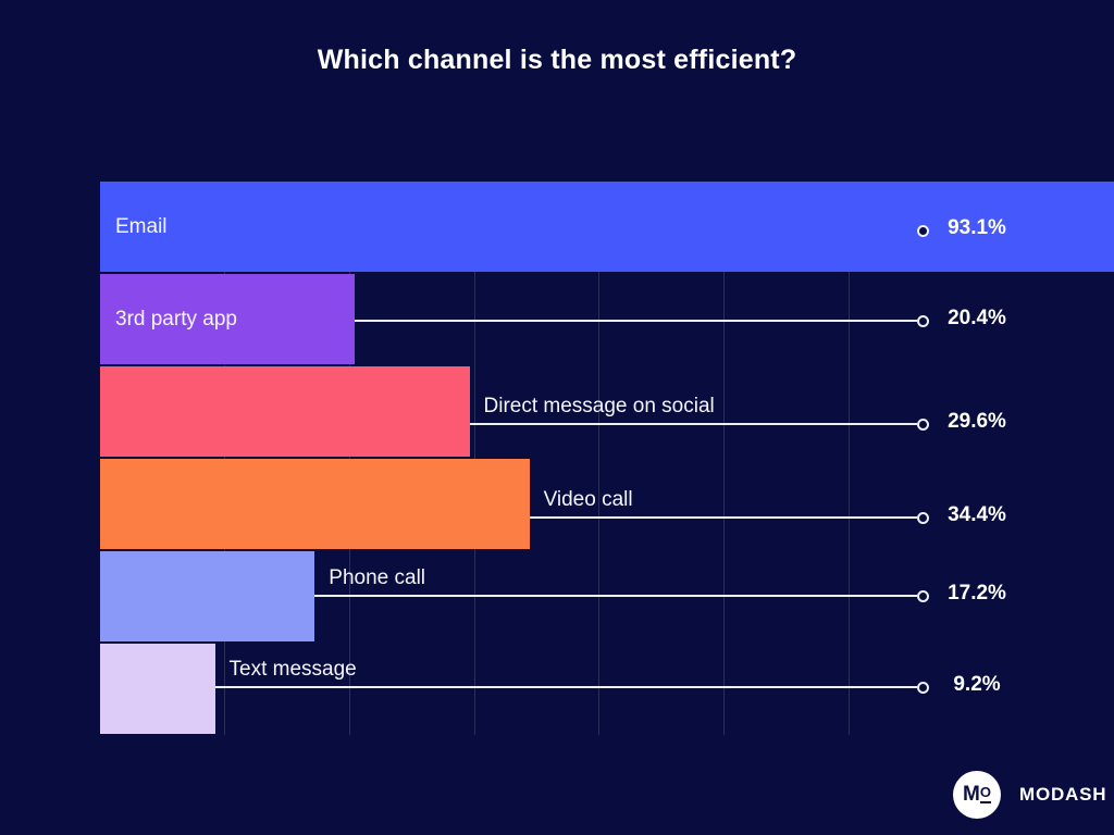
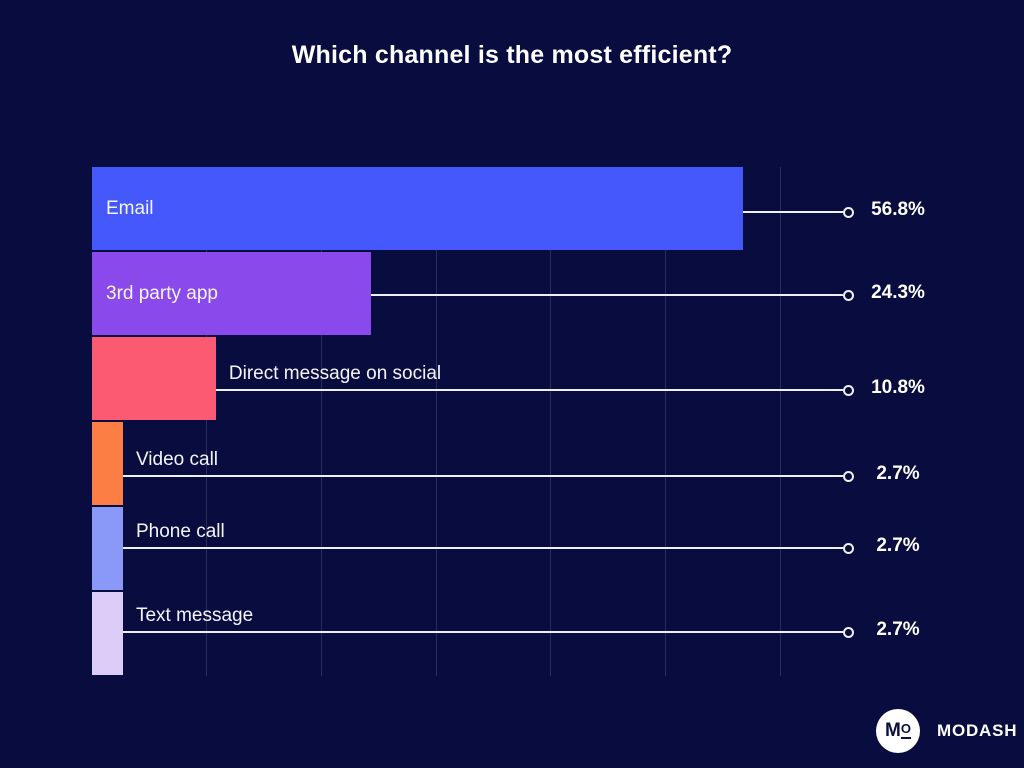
Email: 93.1% -> 56.8%
3rd party app: 20.4% -> 24.3%
Direct message on social: 29.6% -> 10.8%
Video call: 34.4% -> 2.7%
Phone call: 17.2% -> 2.7%
Text message: 9.2% -> 2.7%
